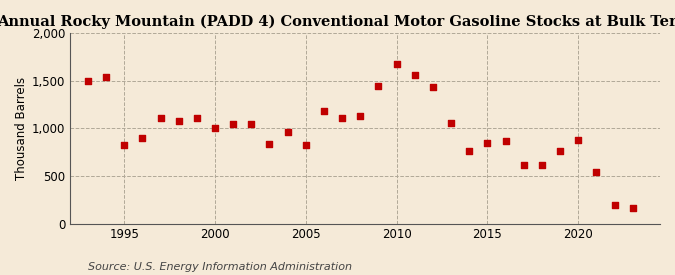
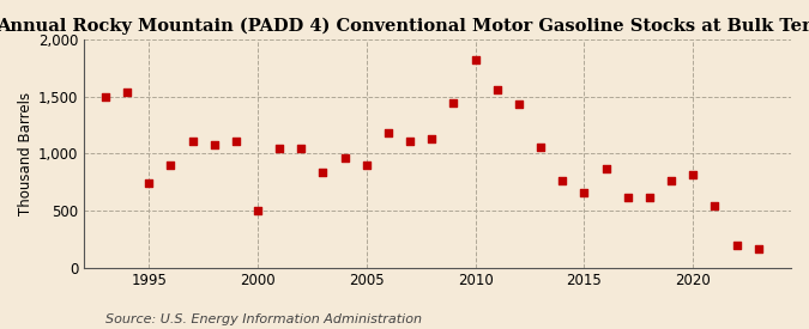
1995: 820 -> 740
2000: 1,010 -> 500
2005: 820 -> 900
2010: 1,680 -> 1,820
2015: 850 -> 660
2020: 880 -> 820
